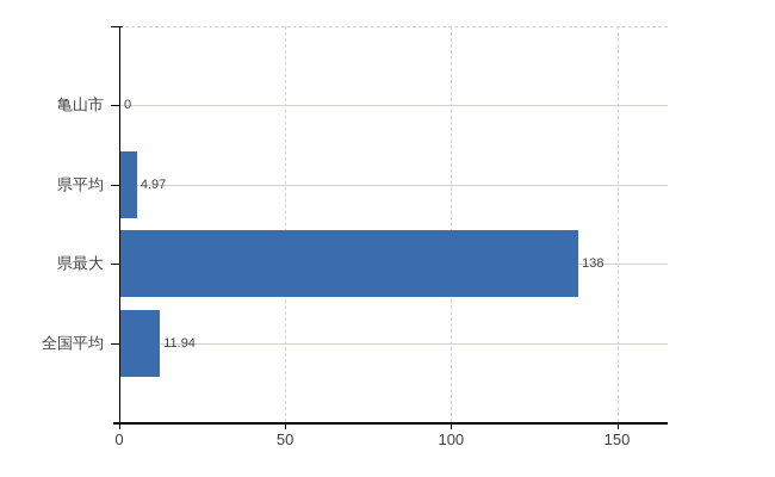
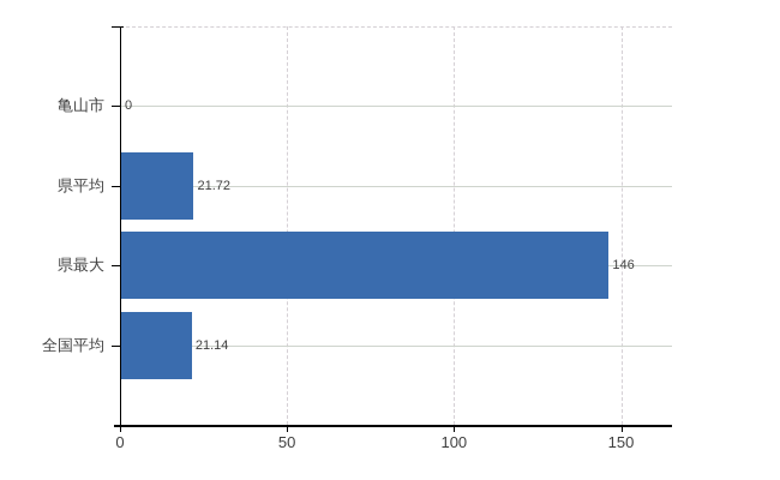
県平均: 4.97 -> 21.72
県最大: 138 -> 146
全国平均: 11.94 -> 21.14
